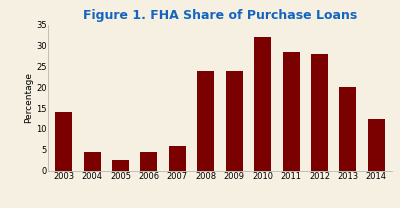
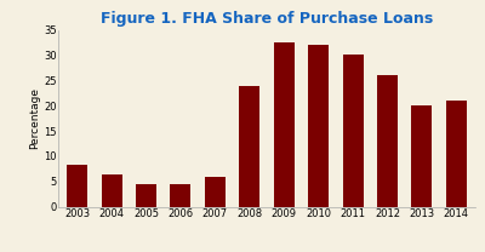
2003: 14.0 -> 8.3
2004: 4.5 -> 6.5
2005: 2.5 -> 4.5
2009: 24.0 -> 32.5
2011: 28.5 -> 30.1
2012: 28.0 -> 26.0
2014: 12.5 -> 21.0
